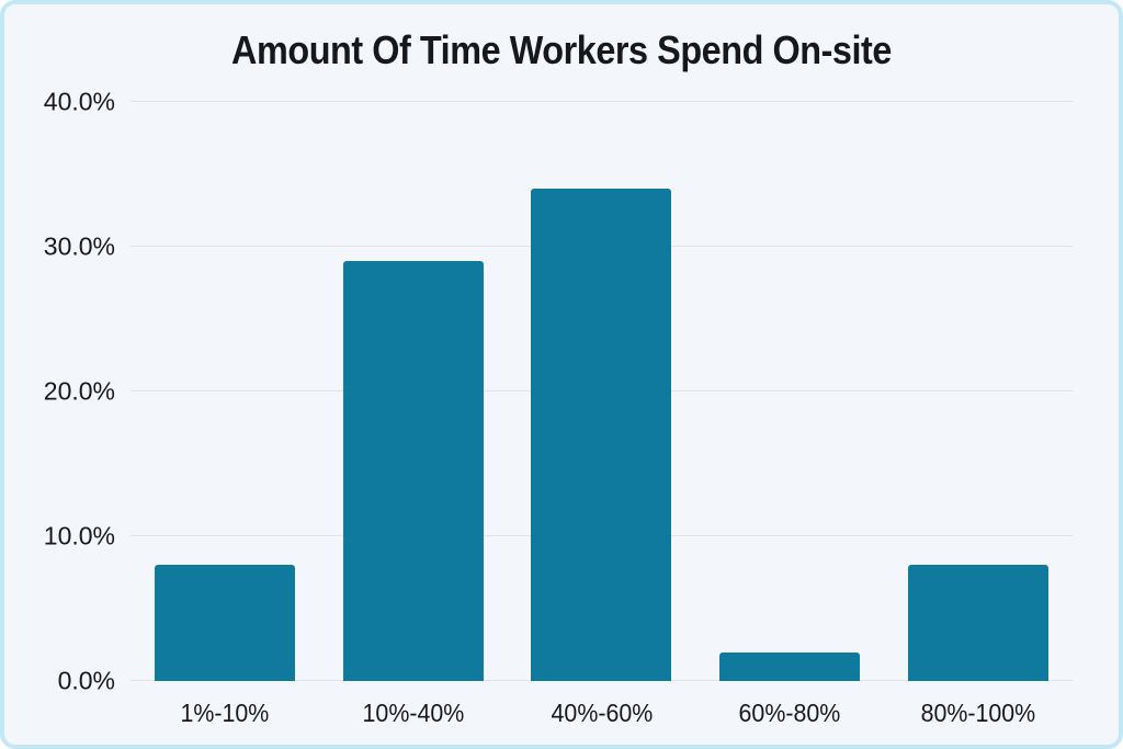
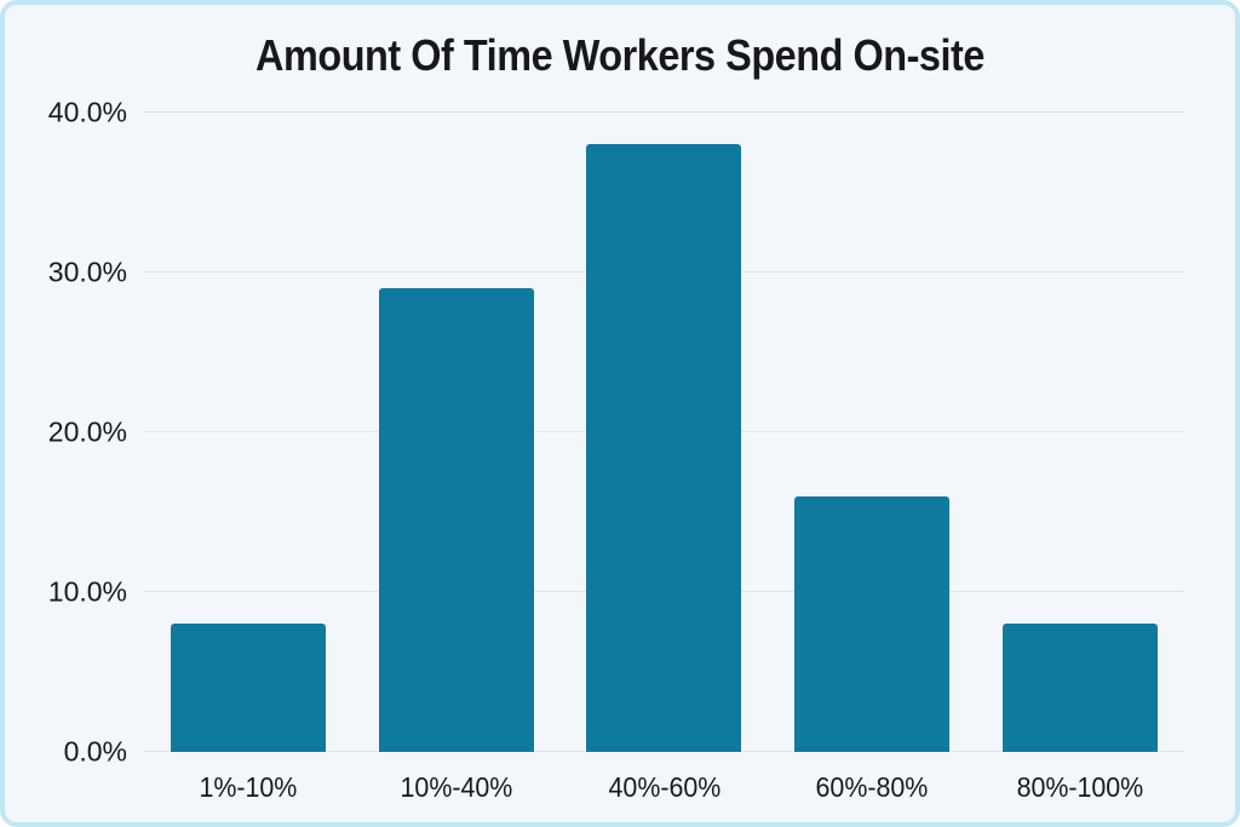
40%-60%: 34% -> 38%
60%-80%: 2% -> 16%
